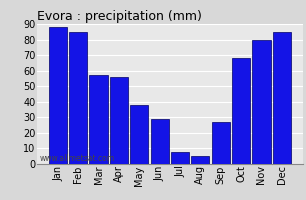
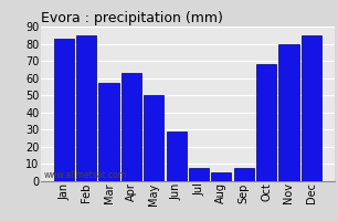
Jan: 88 -> 83
Apr: 56 -> 63
May: 38 -> 50
Sep: 27 -> 8
